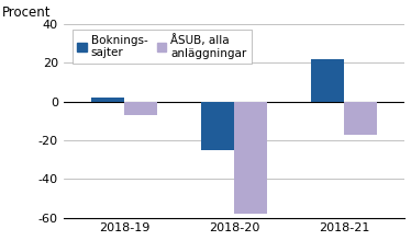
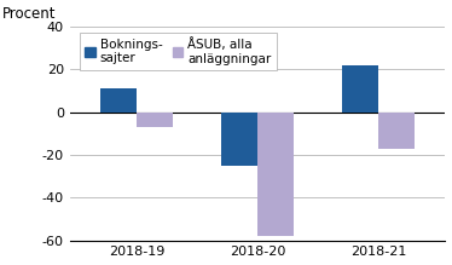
Boknings- sajter/2018-19: 2 -> 11
